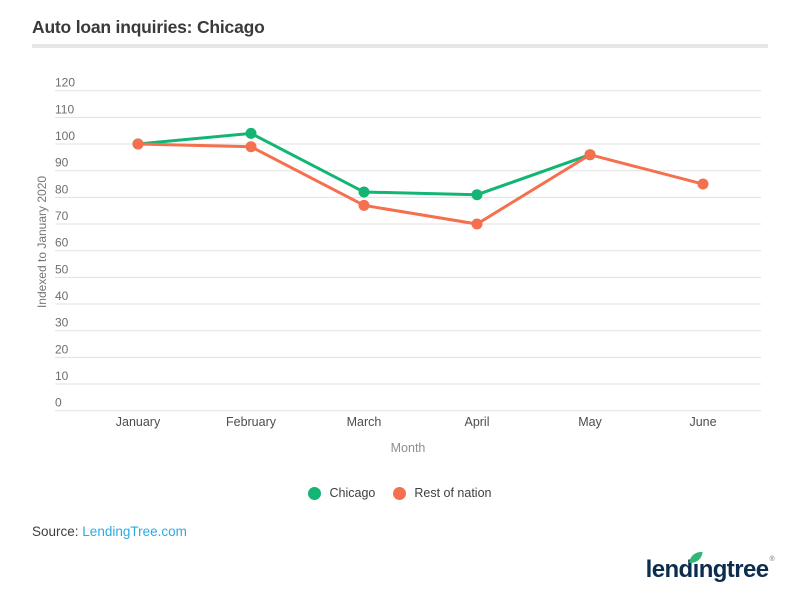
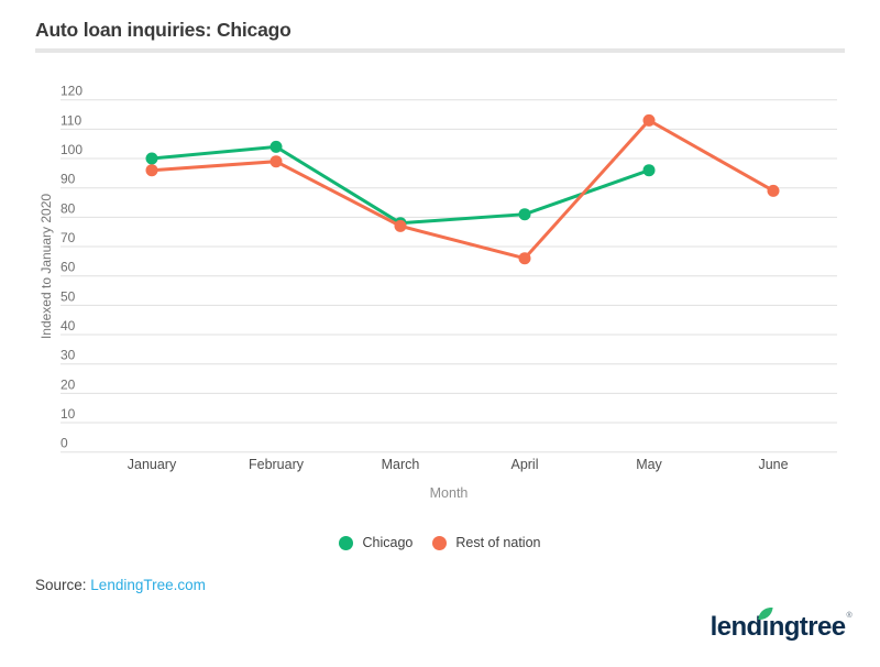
Rest of nation/January: 100 -> 96
Chicago/March: 82 -> 78
Rest of nation/April: 70 -> 66
Rest of nation/May: 96 -> 113
Rest of nation/June: 85 -> 89
